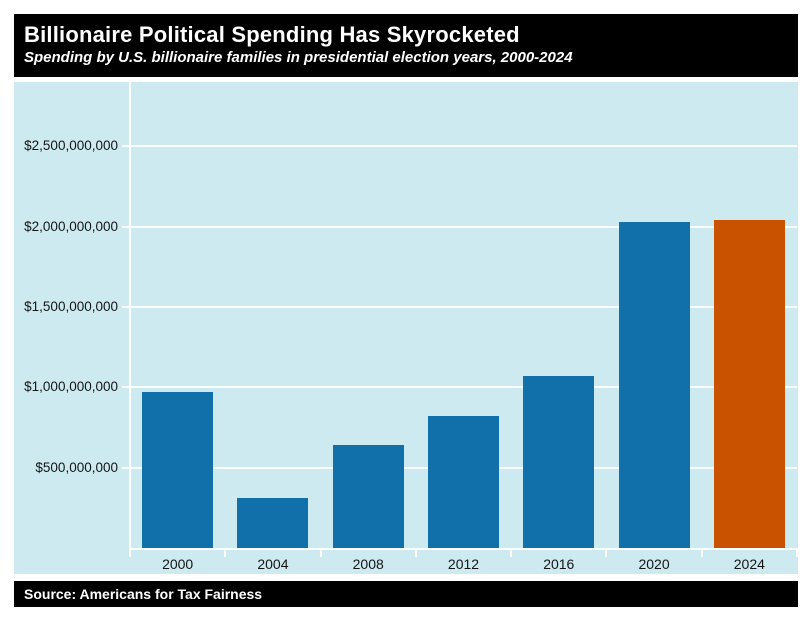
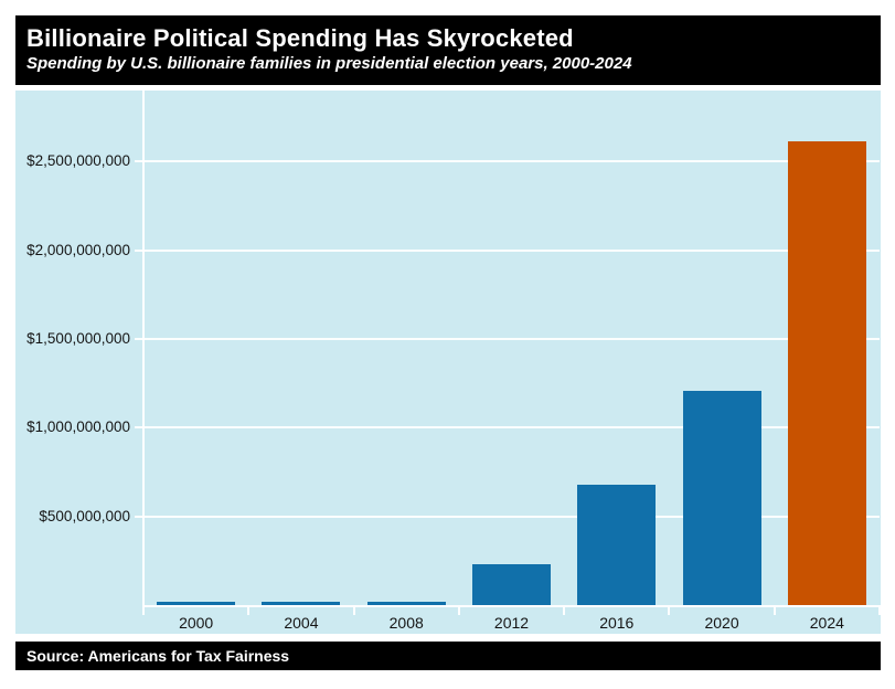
2000: $970000000 -> $20000000
2004: $310000000 -> $20000000
2008: $640000000 -> $20000000
2012: $820000000 -> $230000000
2016: $1070000000 -> $680000000
2020: $2030000000 -> $1210000000
2024: $2040000000 -> $2620000000
